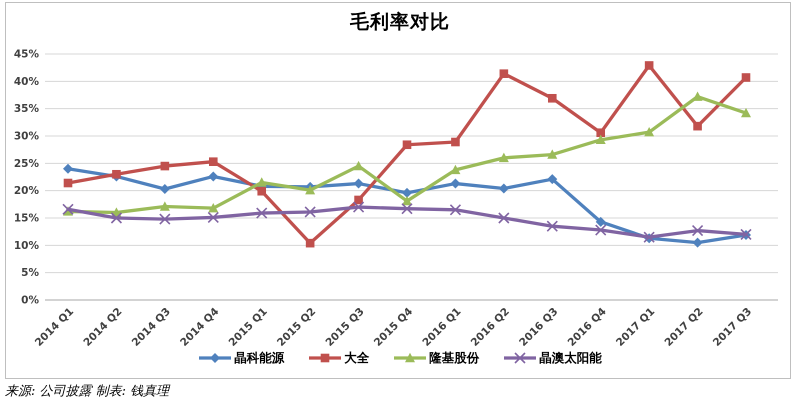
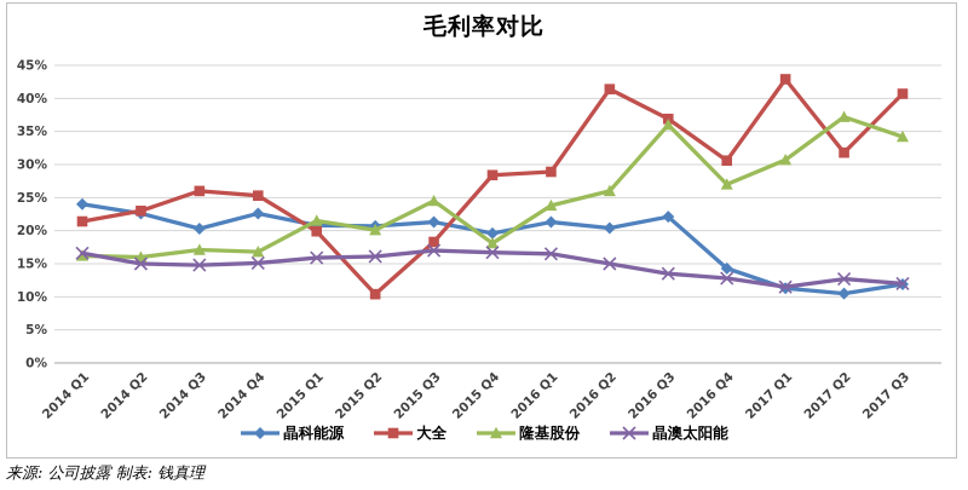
大全/2014 Q3: 24% -> 26%
隆基股份/2016 Q3: 27% -> 36%
隆基股份/2016 Q4: 29% -> 27%
